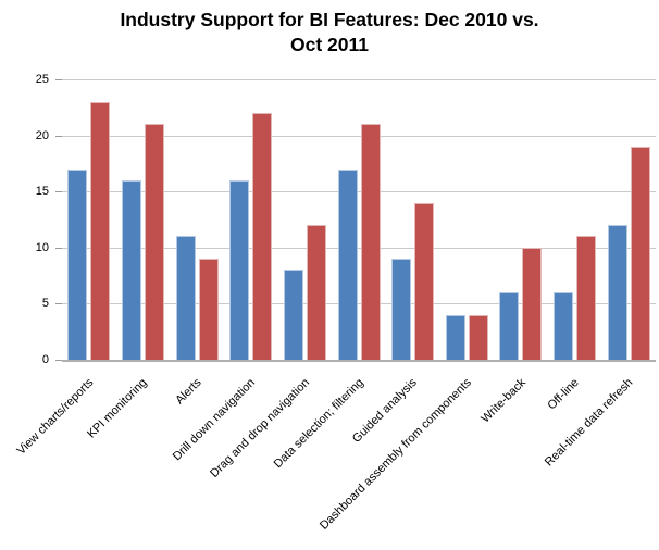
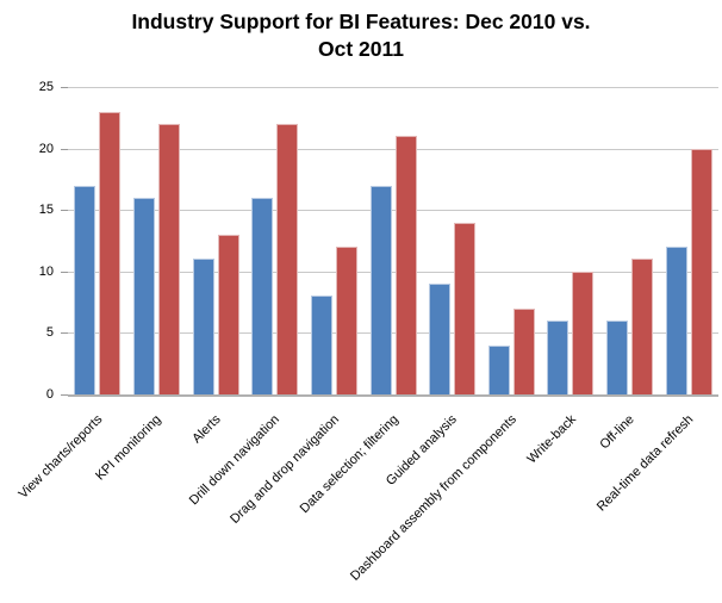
Oct 2011/KPI monitoring: 21 -> 22
Oct 2011/Alerts: 9 -> 13
Oct 2011/Dashboard assembly from components: 4 -> 7
Oct 2011/Real-time data refresh: 19 -> 20
